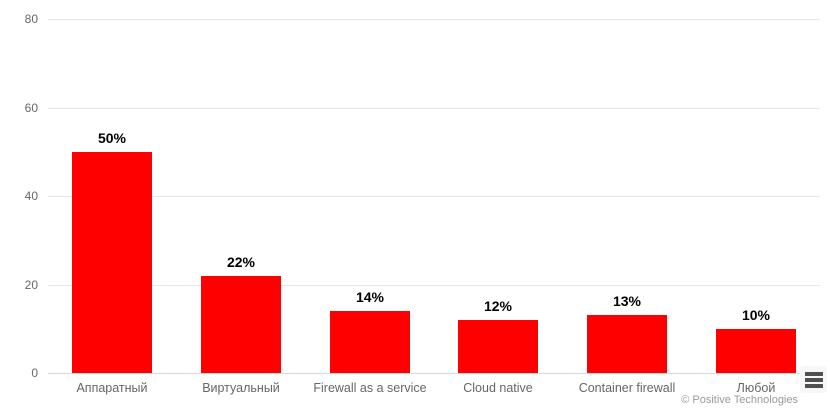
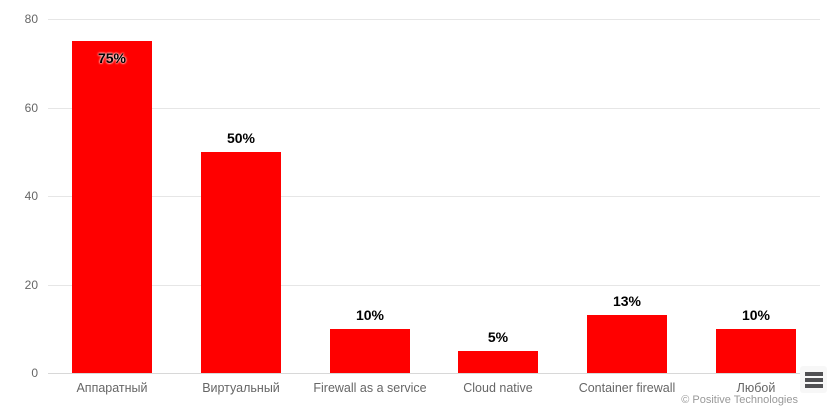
Аппаратный: 50% -> 75%
Виртуальный: 22% -> 50%
Firewall as a service: 14% -> 10%
Cloud native: 12% -> 5%
